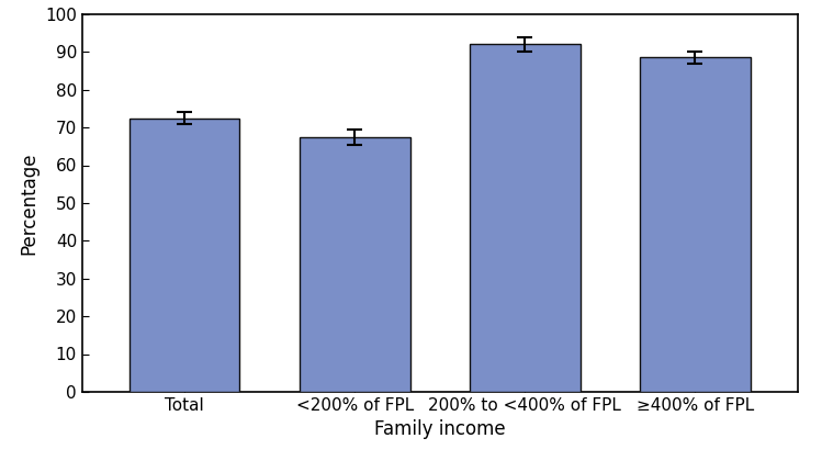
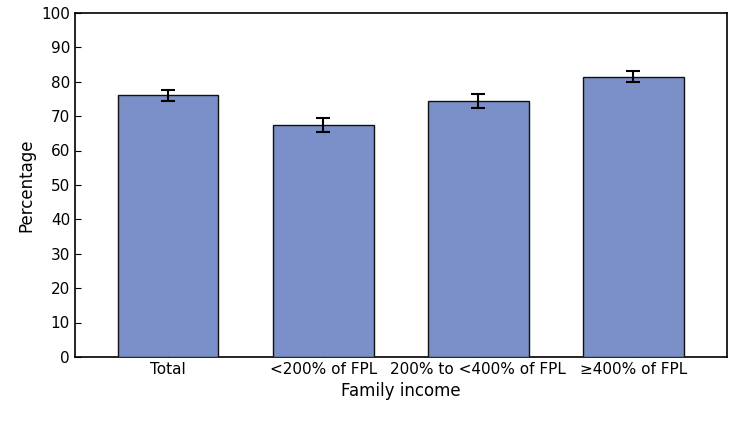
Total: 72.5 -> 76.0
200% to <400% of FPL: 92.0 -> 74.5
≥400% of FPL: 88.5 -> 81.5
